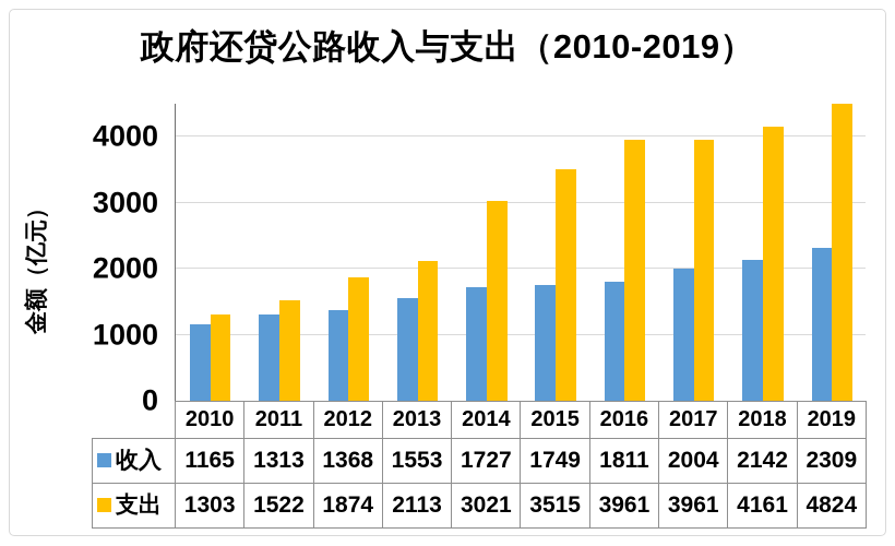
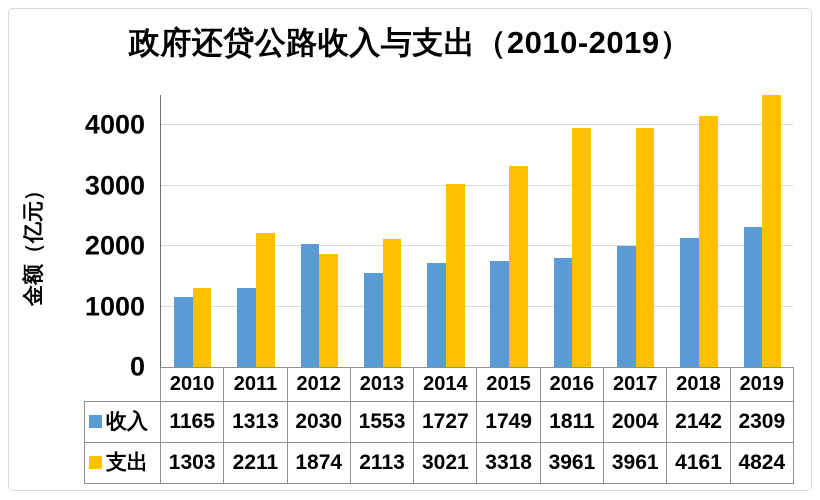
支出/2011: 1522 -> 2211
收入/2012: 1368 -> 2030
支出/2015: 3515 -> 3318
